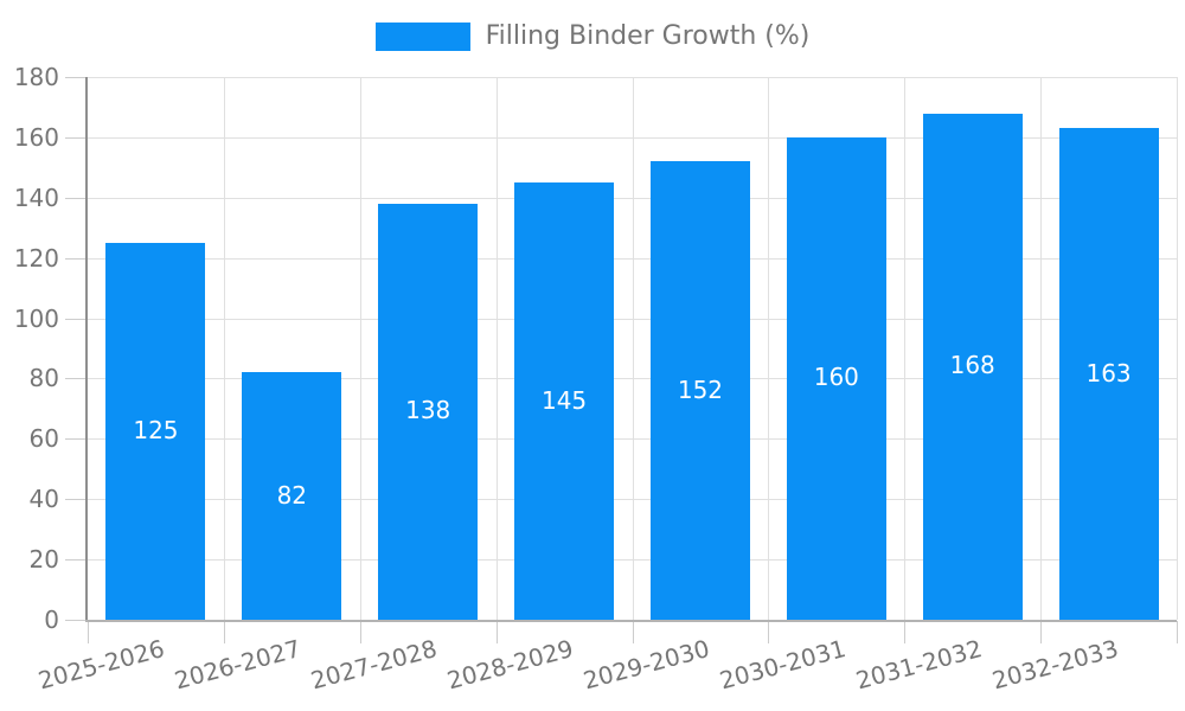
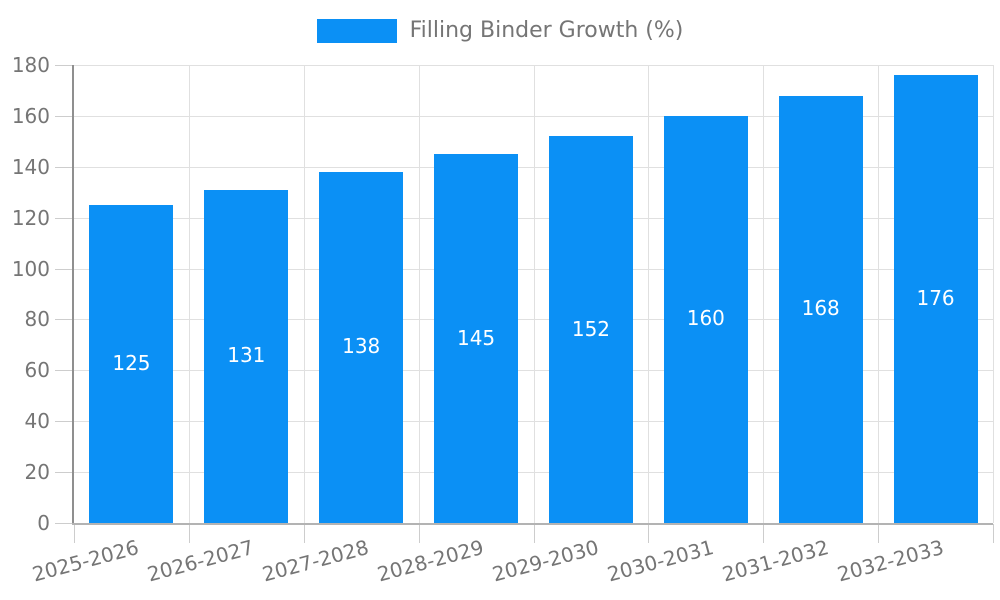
2026-2027: 82 -> 131
2032-2033: 163 -> 176
